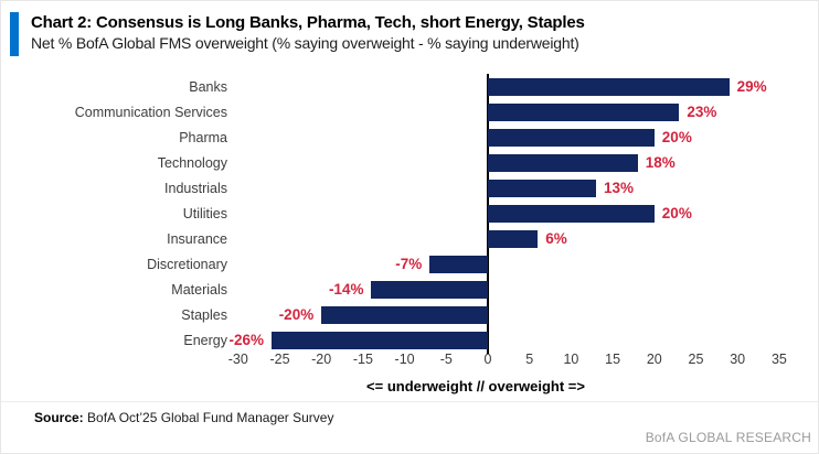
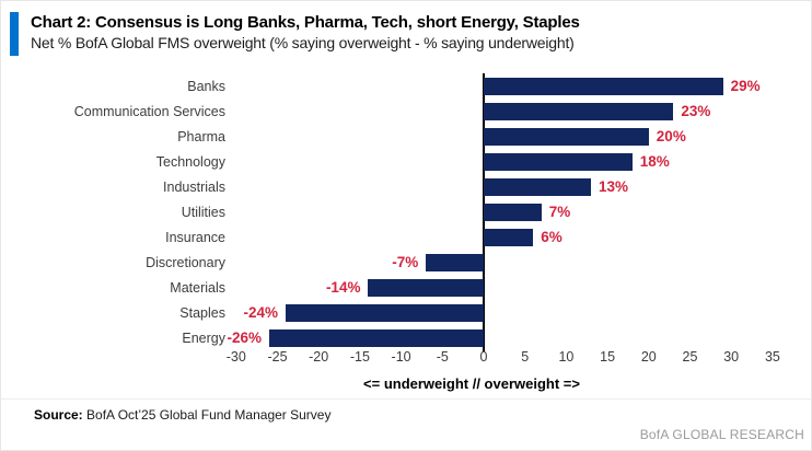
Utilities: 20% -> 7%
Staples: -20% -> -24%
